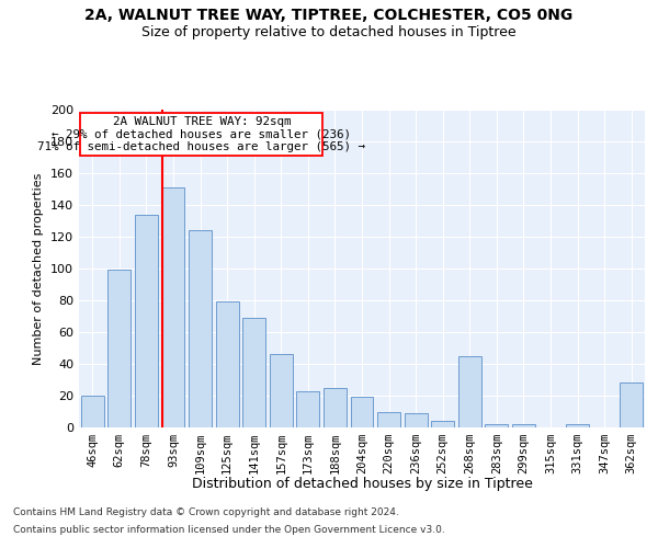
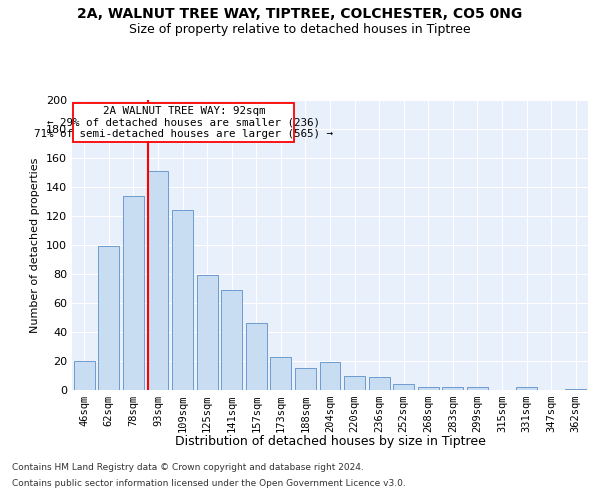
188sqm: 25 -> 15
268sqm: 45 -> 2
362sqm: 28 -> 1
